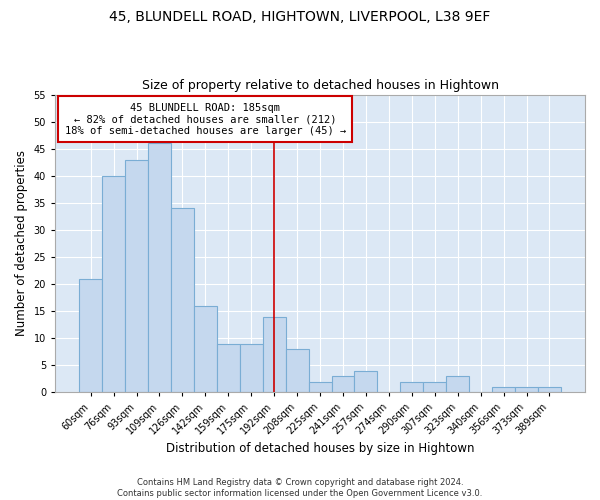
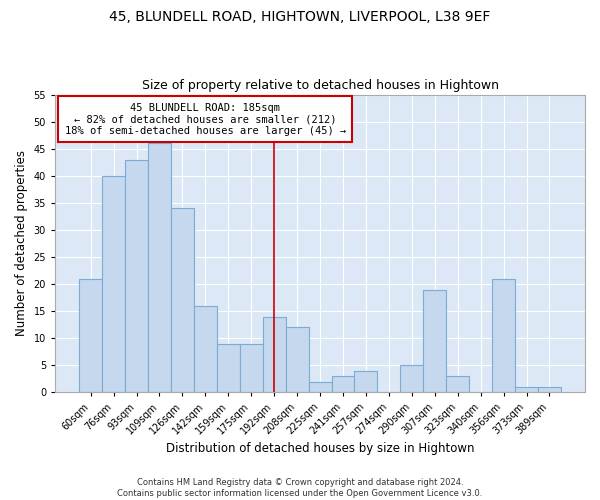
208sqm: 8 -> 12
290sqm: 2 -> 5
307sqm: 2 -> 19
356sqm: 1 -> 21
